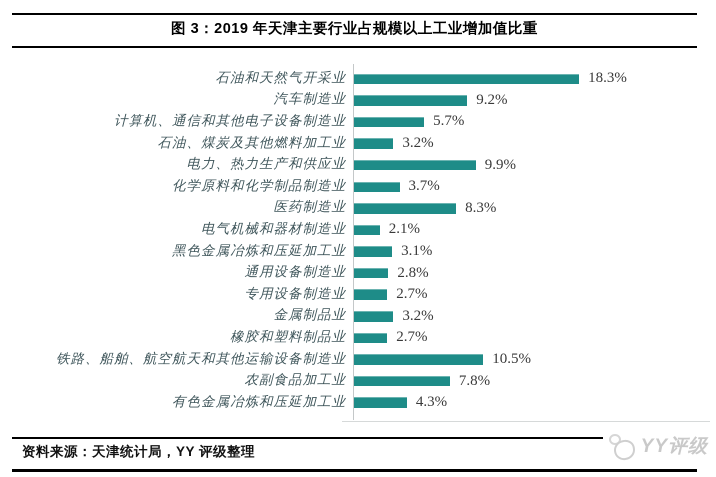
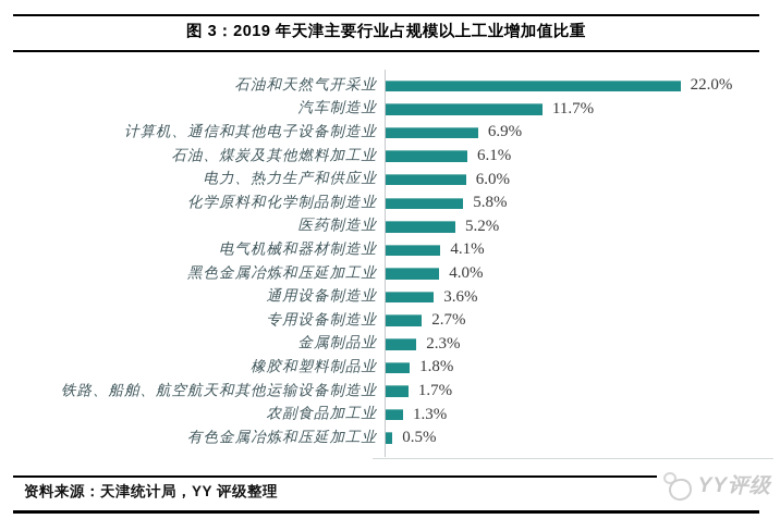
石油和天然气开采业: 18.3% -> 22.0%
汽车制造业: 9.2% -> 11.7%
计算机、通信和其他电子设备制造业: 5.7% -> 6.9%
石油、煤炭及其他燃料加工业: 3.2% -> 6.1%
电力、热力生产和供应业: 9.9% -> 6.0%
化学原料和化学制品制造业: 3.7% -> 5.8%
医药制造业: 8.3% -> 5.2%
电气机械和器材制造业: 2.1% -> 4.1%
黑色金属冶炼和压延加工业: 3.1% -> 4.0%
通用设备制造业: 2.8% -> 3.6%
金属制品业: 3.2% -> 2.3%
橡胶和塑料制品业: 2.7% -> 1.8%
铁路、船舶、航空航天和其他运输设备制造业: 10.5% -> 1.7%
农副食品加工业: 7.8% -> 1.3%
有色金属冶炼和压延加工业: 4.3% -> 0.5%
